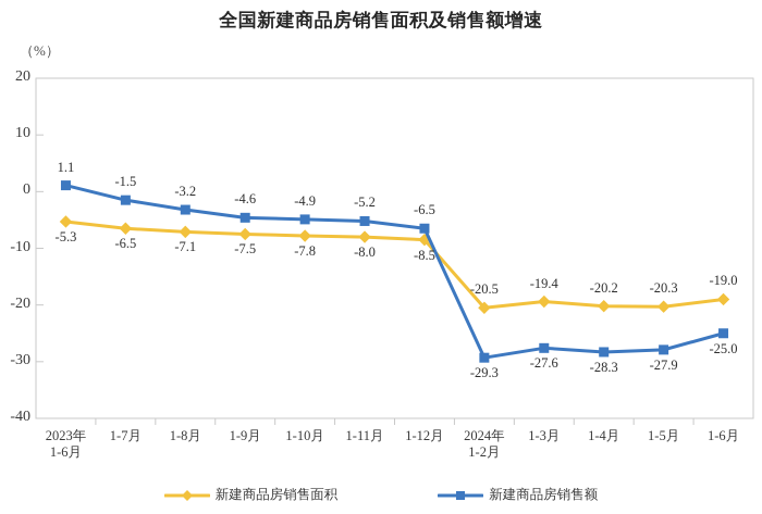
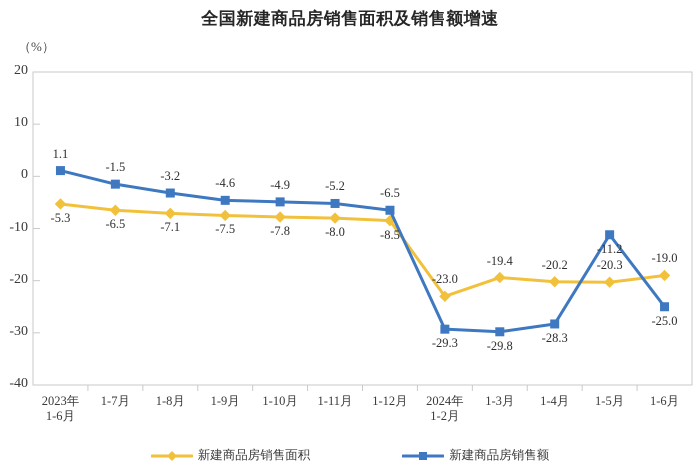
新建商品房销售面积/2024年 1-2月: -20.5 -> -23.0
新建商品房销售额/1-3月: -27.6 -> -29.8
新建商品房销售额/1-5月: -27.9 -> -11.2
